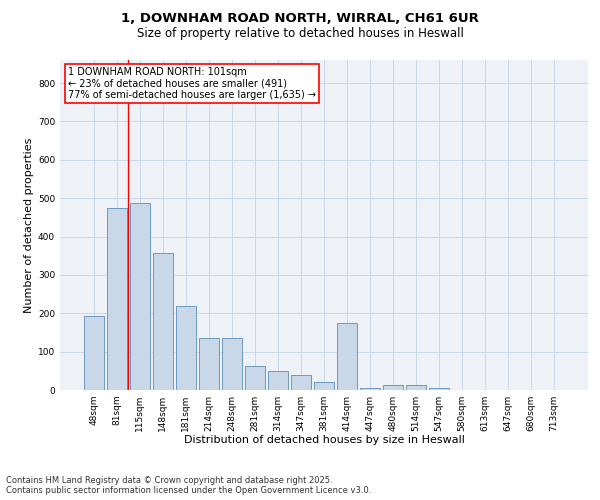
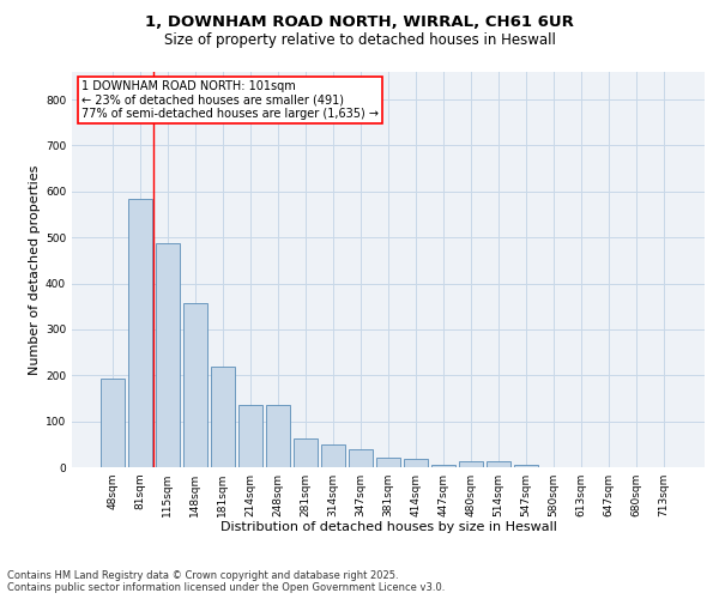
81sqm: 475 -> 583
414sqm: 175 -> 18
